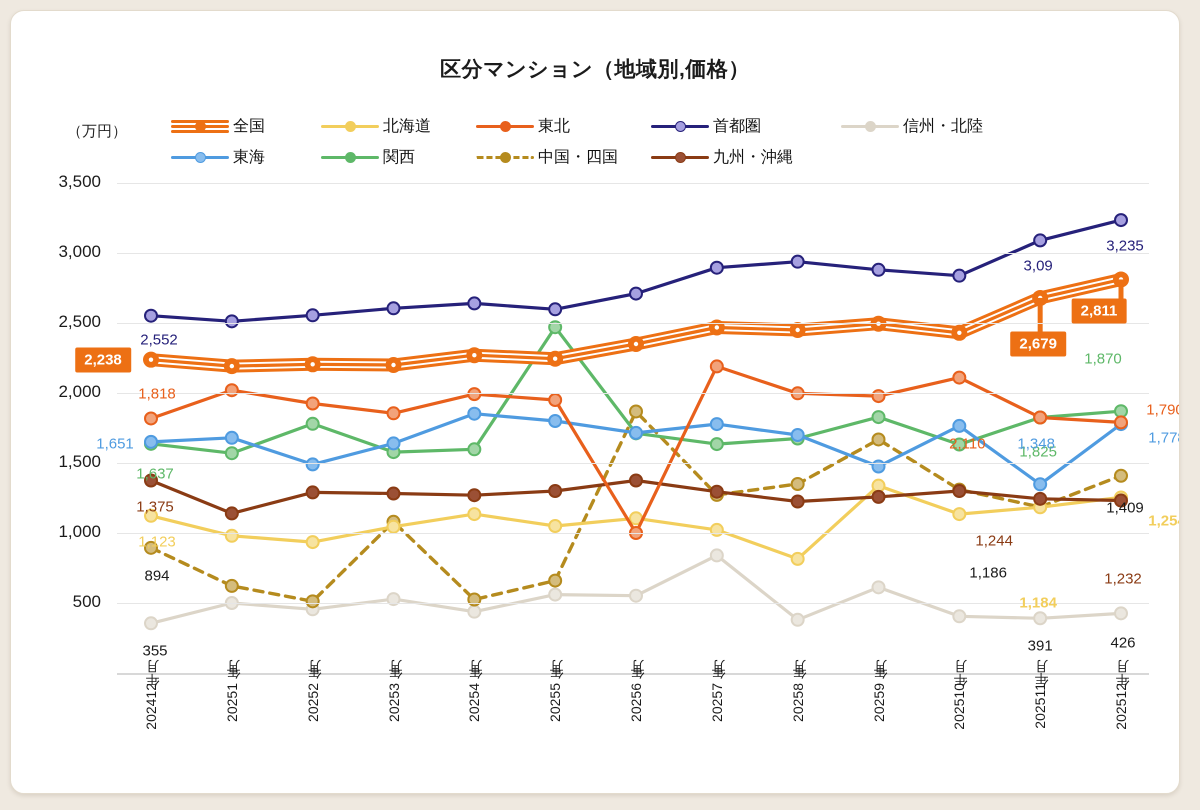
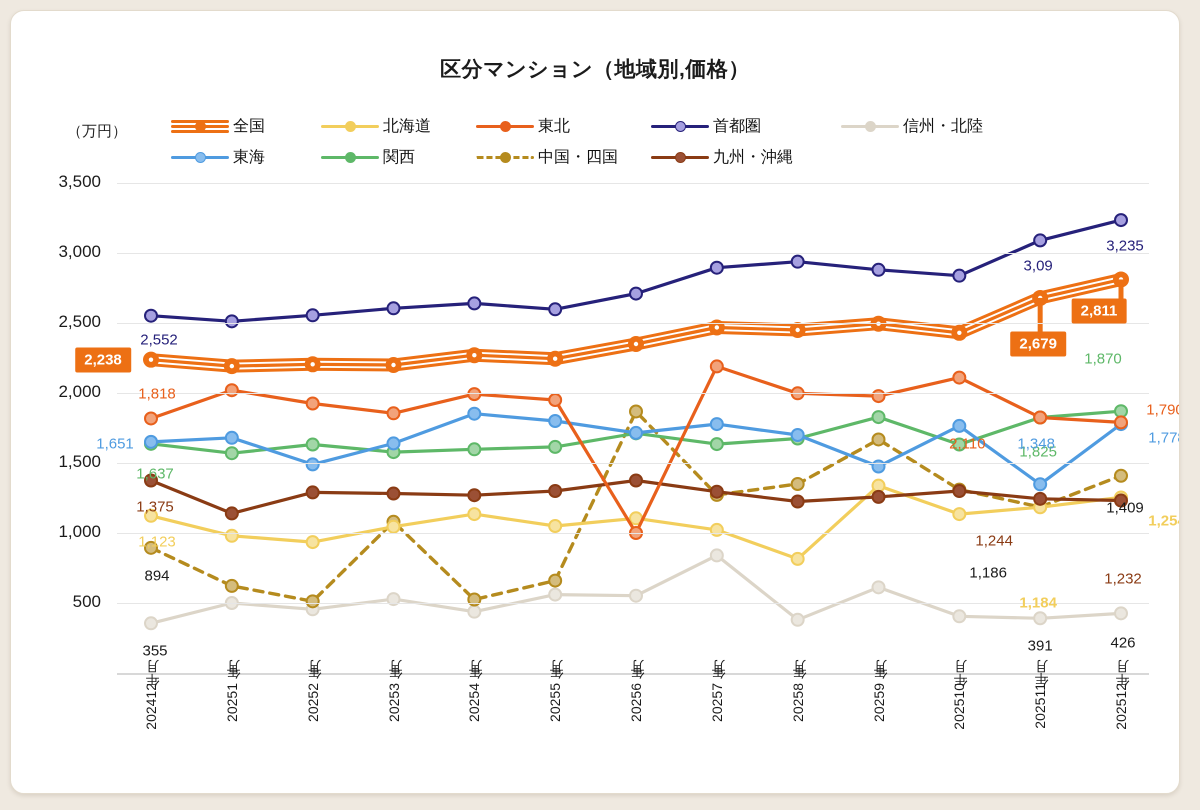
関西/2025年2月: 1780 -> 1630
関西/2025年5月: 2470 -> 1620
